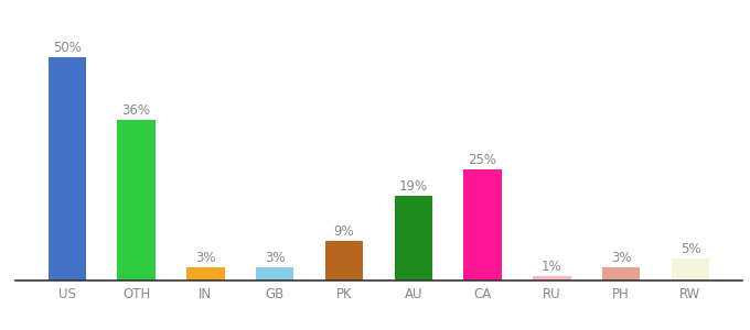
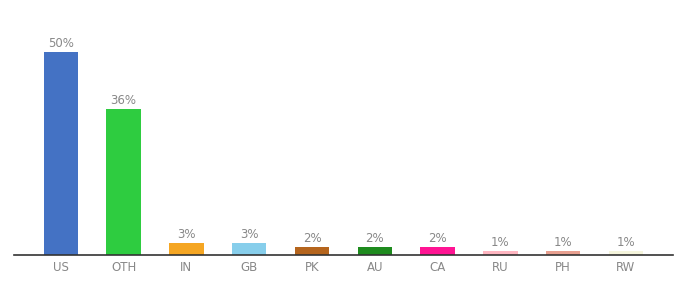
PK: 9% -> 2%
AU: 19% -> 2%
CA: 25% -> 2%
PH: 3% -> 1%
RW: 5% -> 1%
